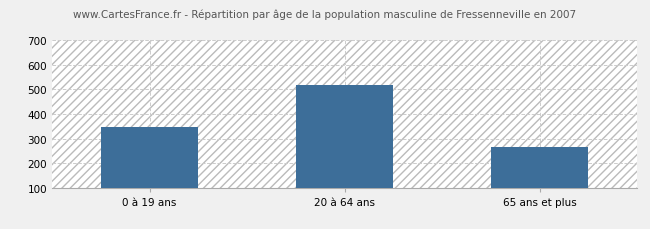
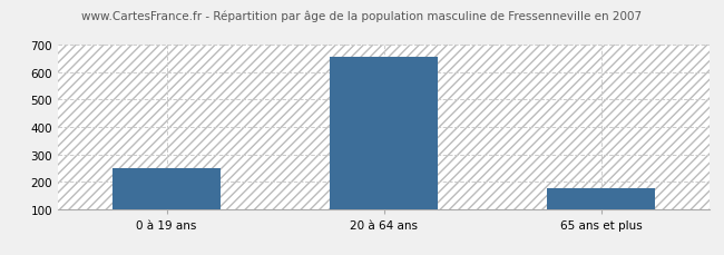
0 à 19 ans: 345 -> 248
20 à 64 ans: 520 -> 656
65 ans et plus: 265 -> 176
